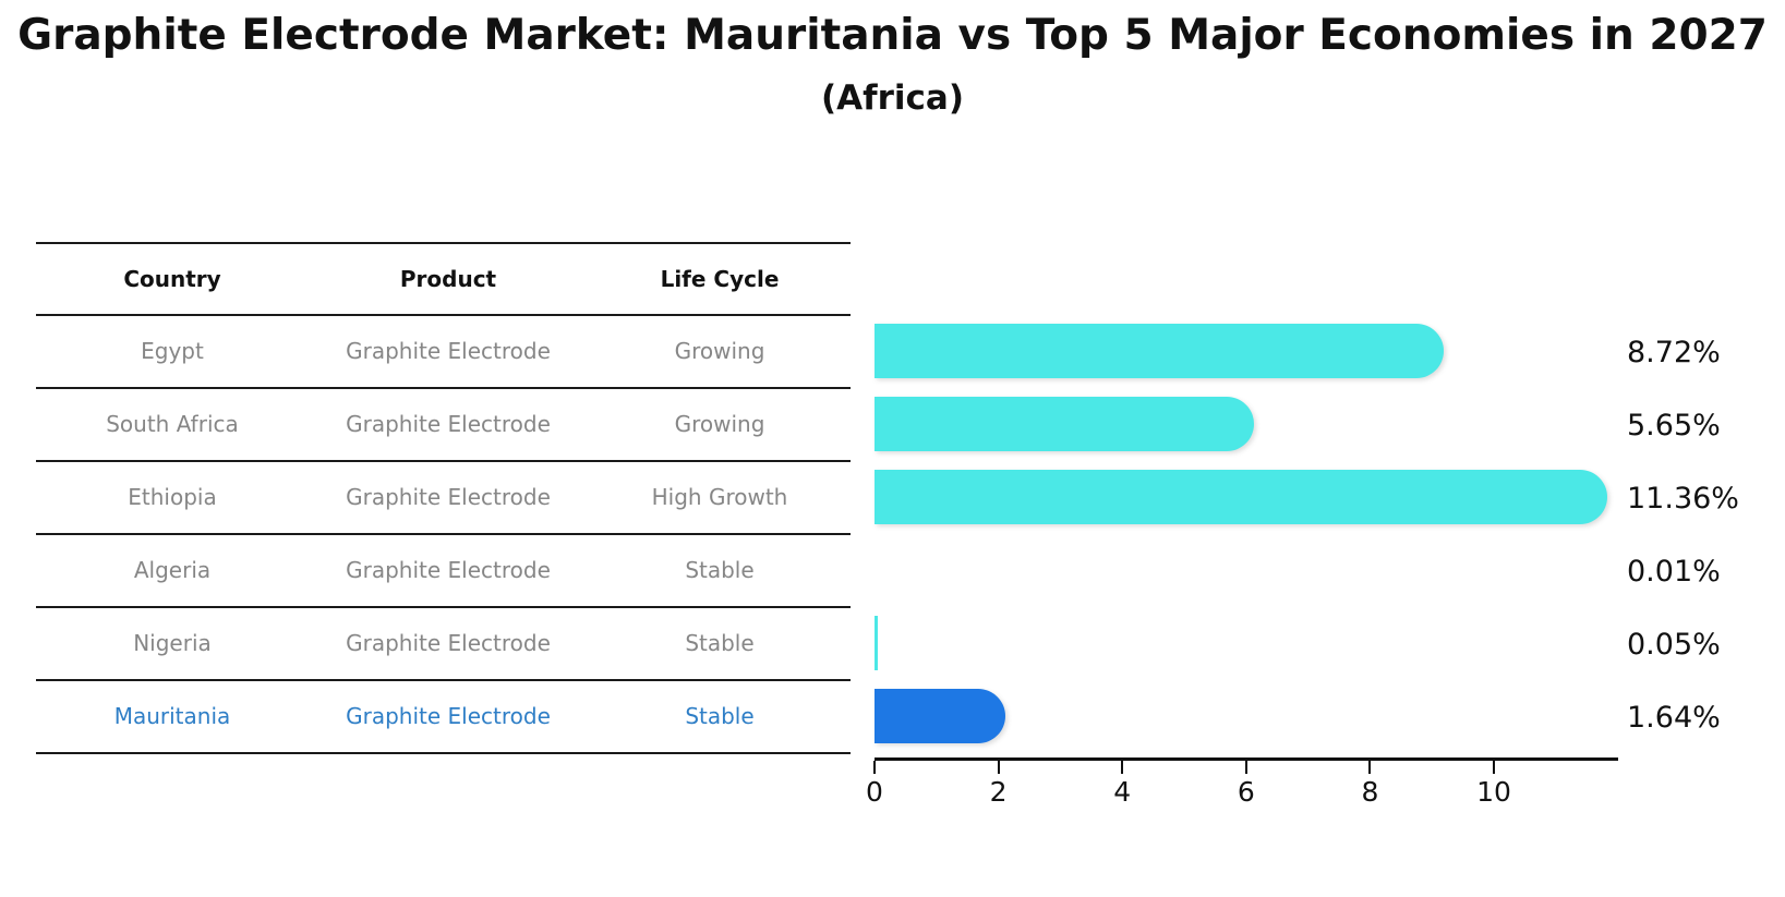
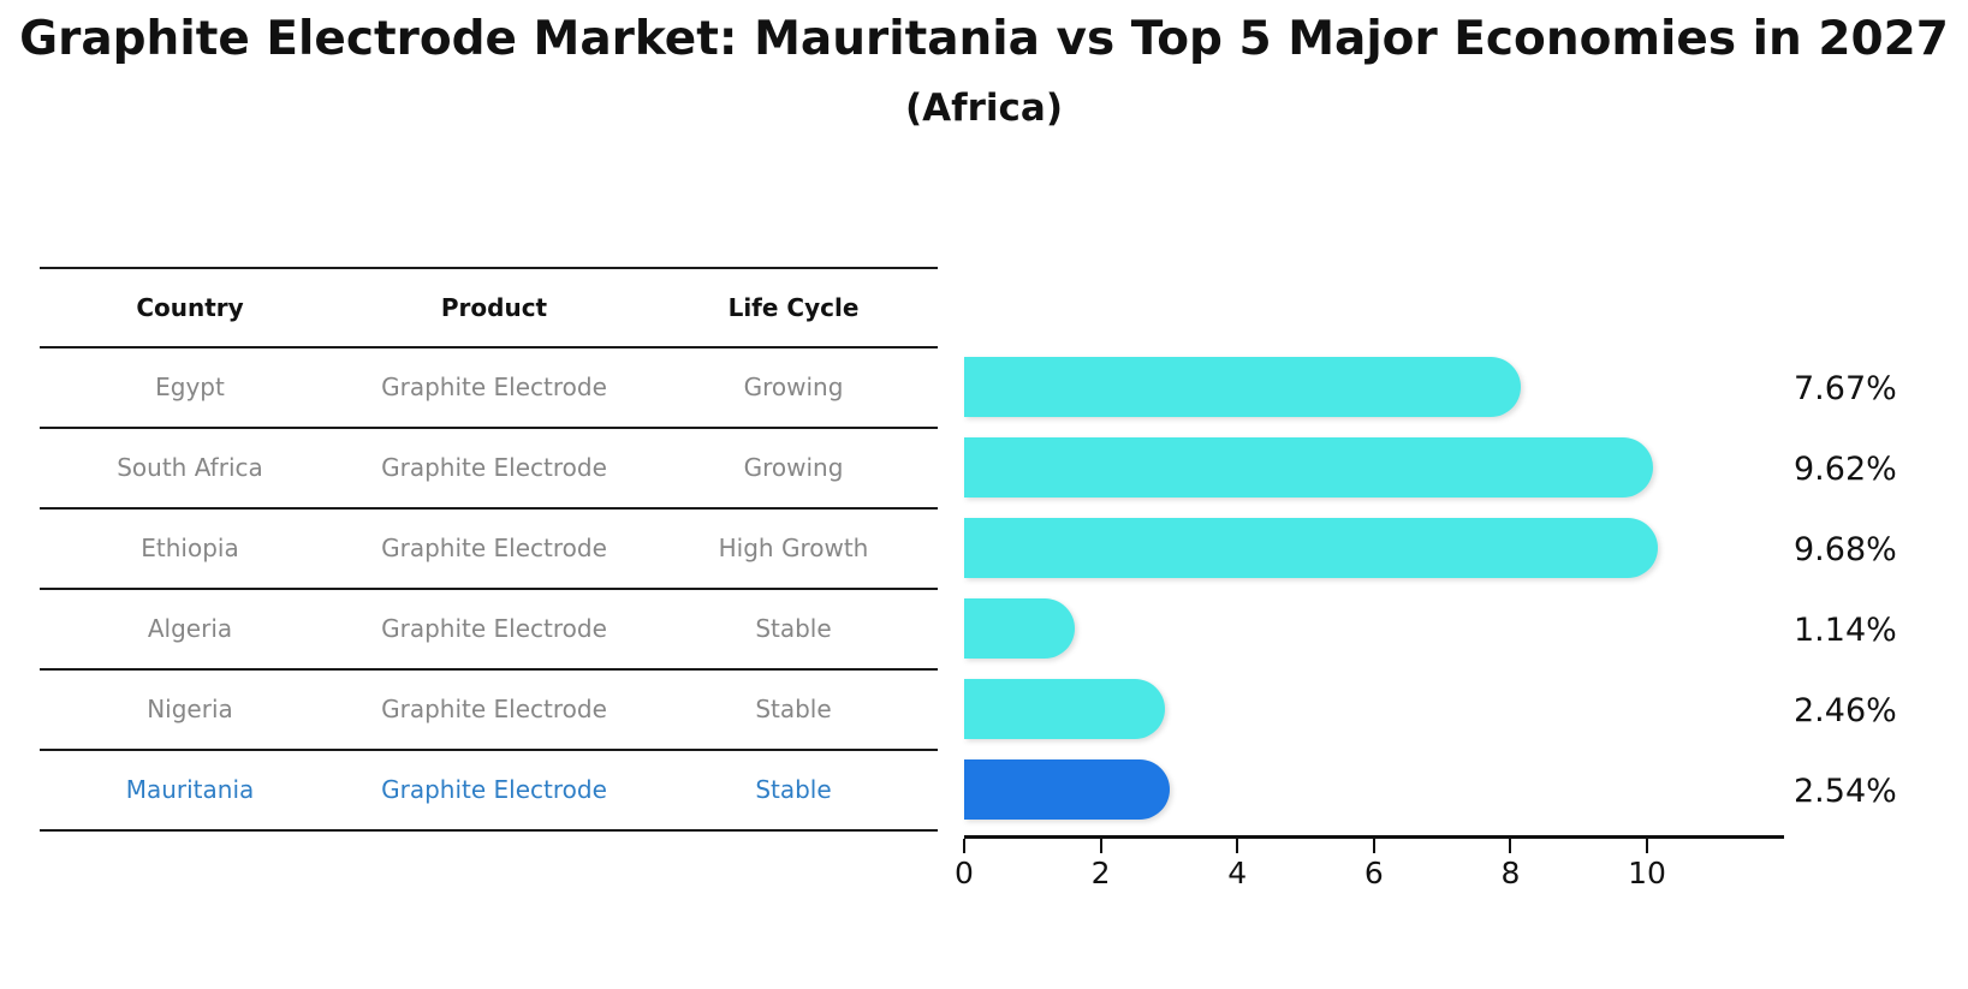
Egypt: 8.72% -> 7.67%
South Africa: 5.65% -> 9.62%
Ethiopia: 11.36% -> 9.68%
Algeria: 0.01% -> 1.14%
Nigeria: 0.05% -> 2.46%
Mauritania: 1.64% -> 2.54%
